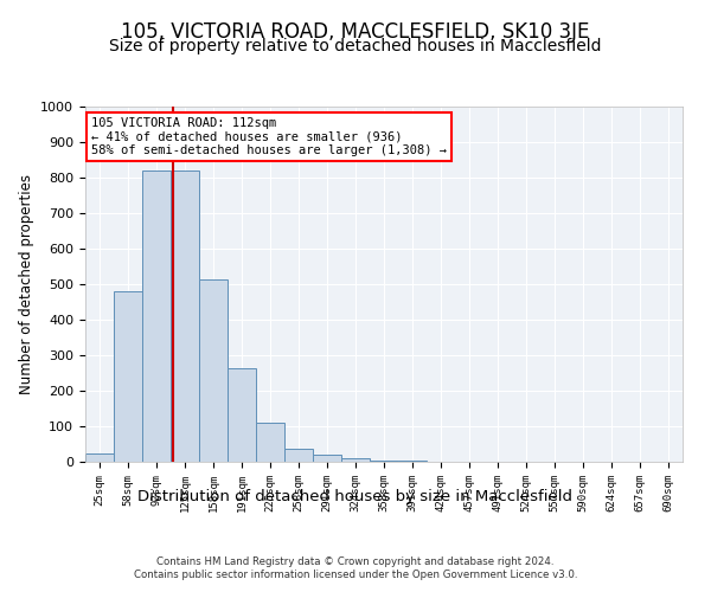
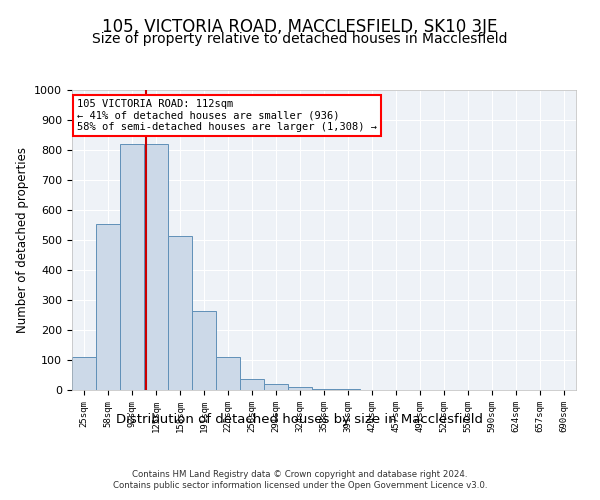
25sqm: 25 -> 110
58sqm: 480 -> 555
